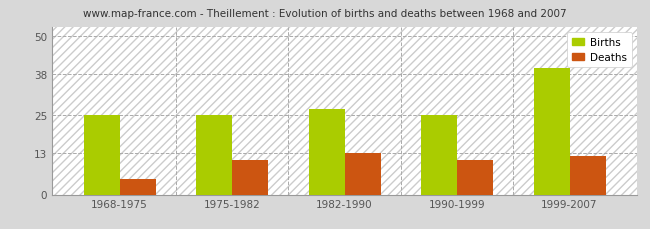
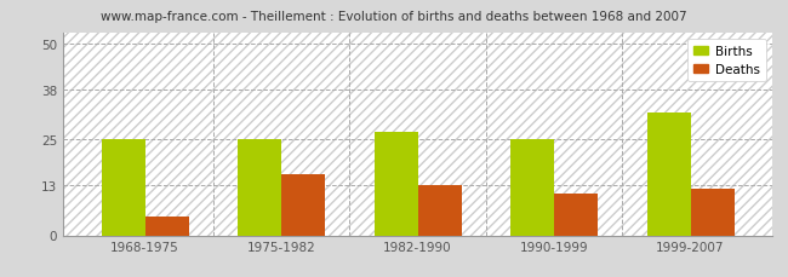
Deaths/1975-1982: 11 -> 16
Births/1999-2007: 40 -> 32
